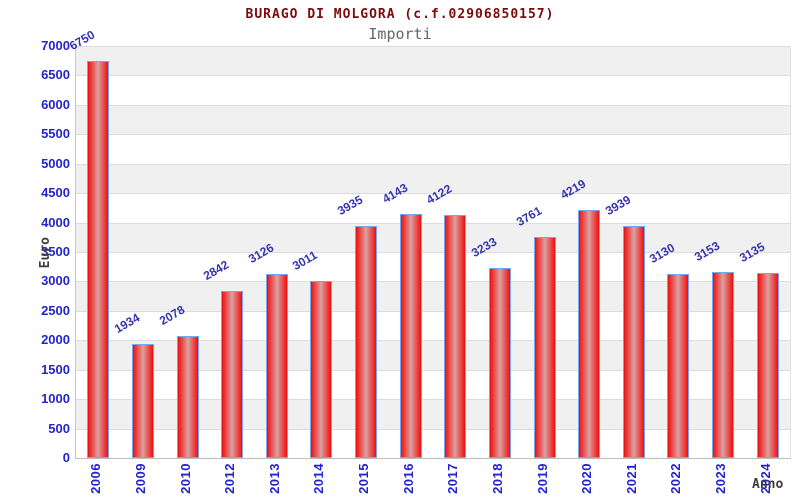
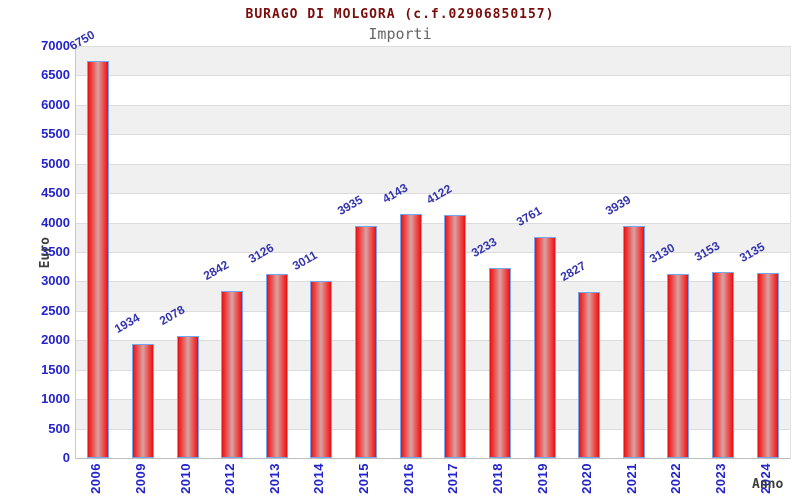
2020: 4219 -> 2827
